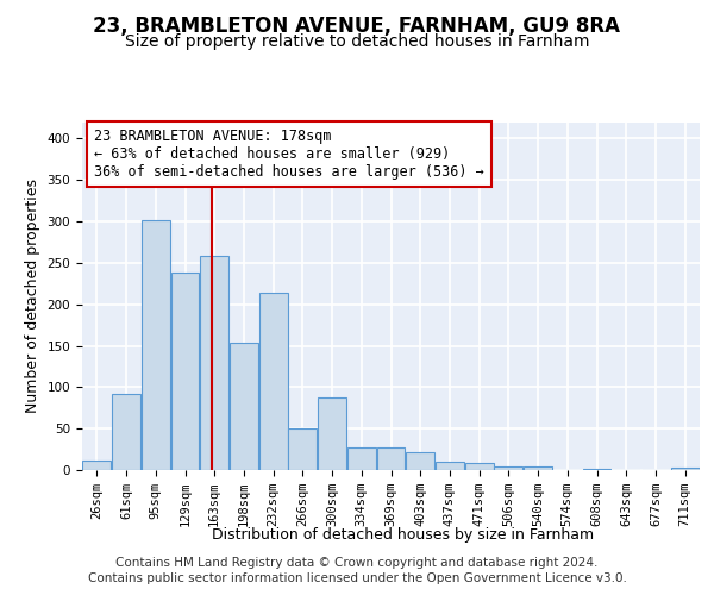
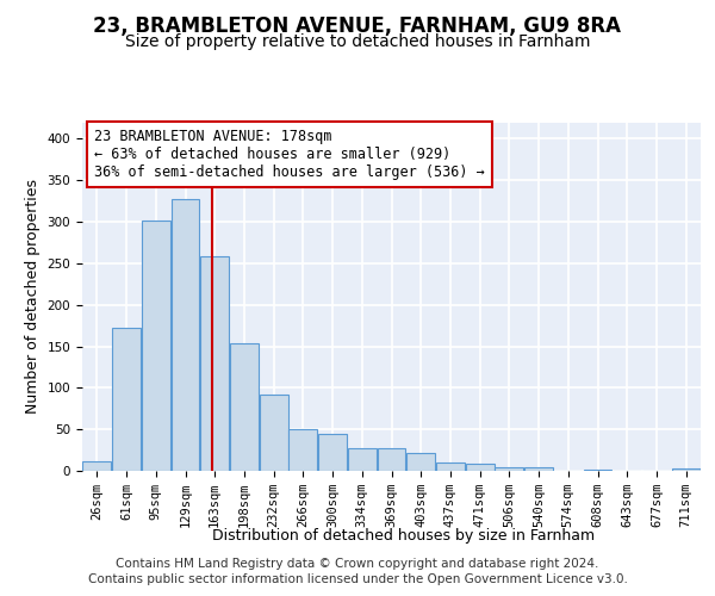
61sqm: 92 -> 173
129sqm: 238 -> 327
232sqm: 214 -> 92
300sqm: 88 -> 44
